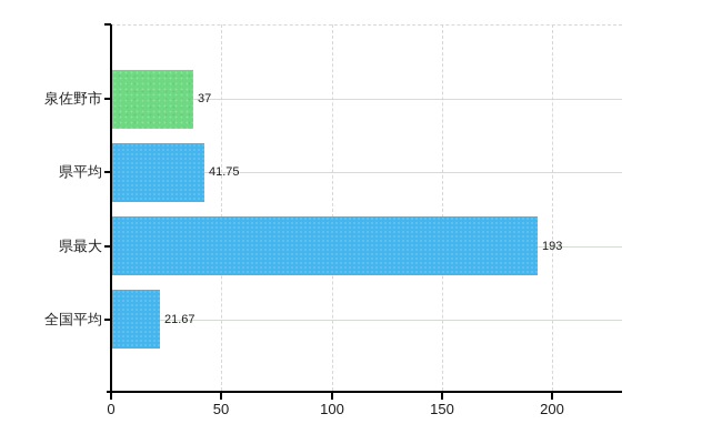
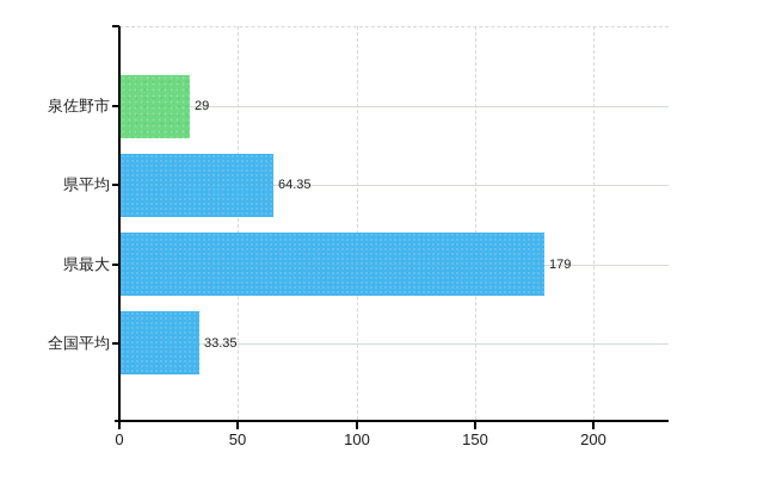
泉佐野市: 37 -> 29
県平均: 41.75 -> 64.35
県最大: 193 -> 179
全国平均: 21.67 -> 33.35
